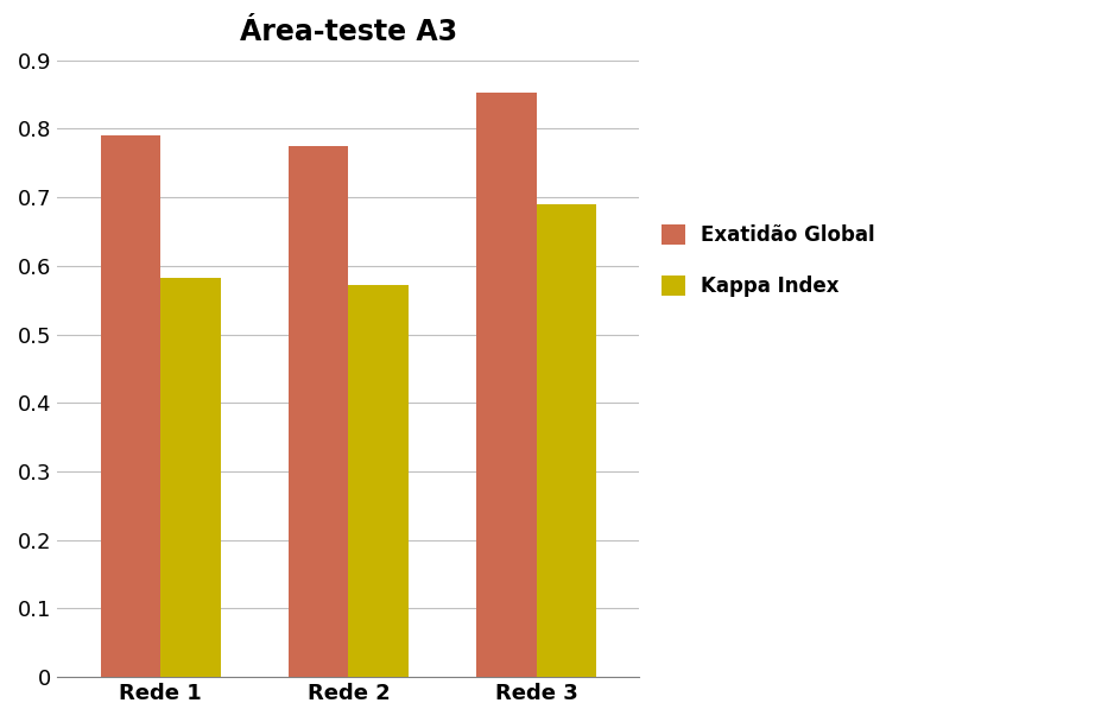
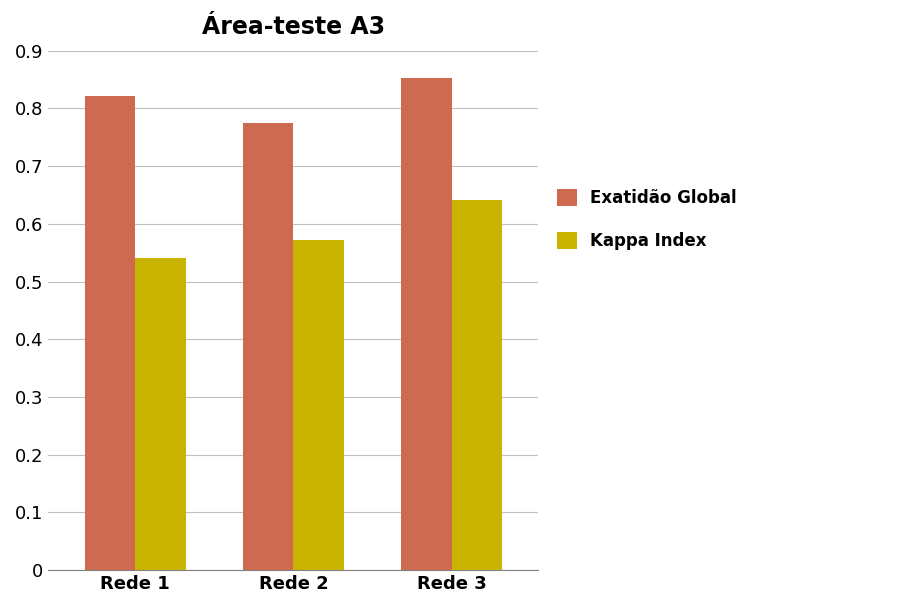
Exatidão Global/Rede 1: 0.790 -> 0.822
Kappa Index/Rede 1: 0.582 -> 0.540
Kappa Index/Rede 3: 0.690 -> 0.642
